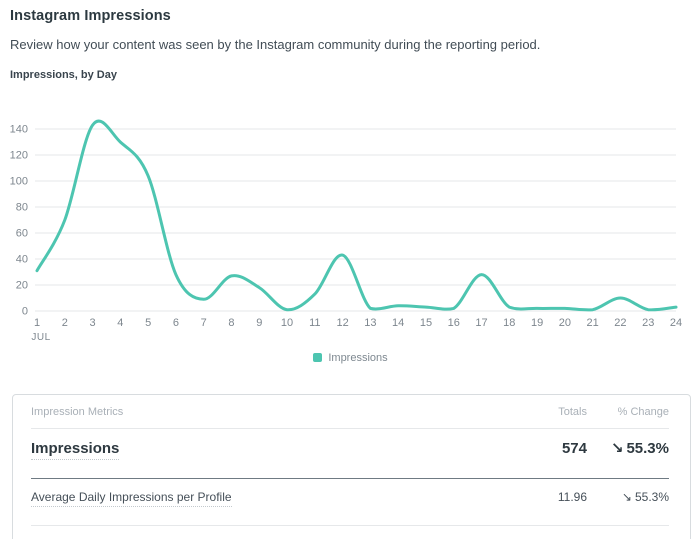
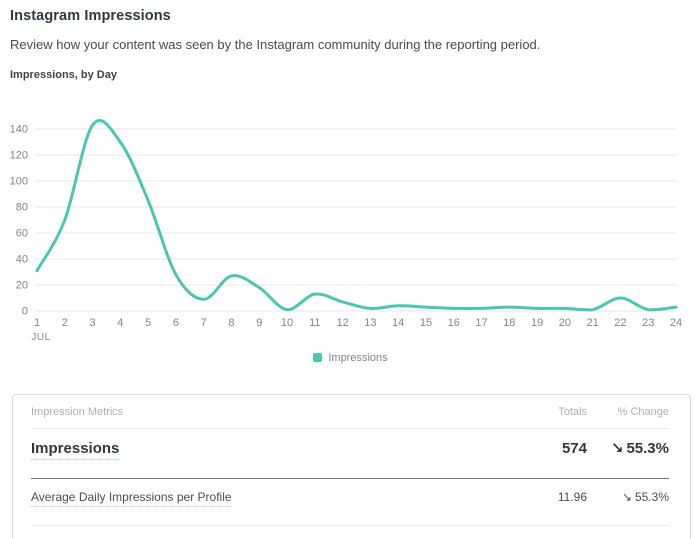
5: 104 -> 85
12: 43 -> 7
17: 28 -> 2
